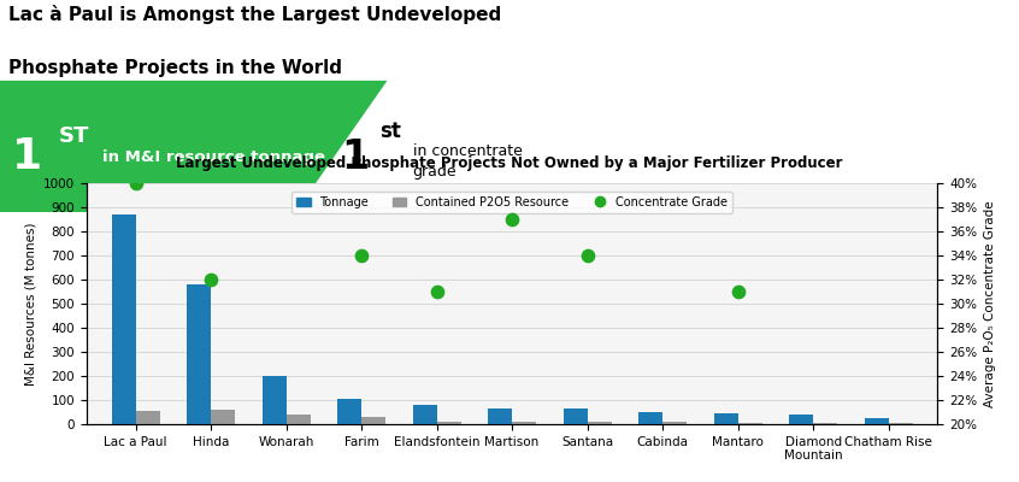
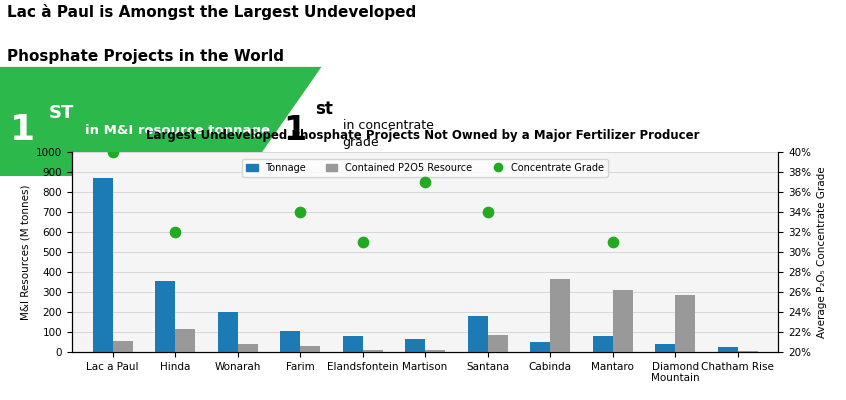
Tonnage/Hinda: 580 -> 355
Contained P2O5 Resource/Hinda: 60 -> 115
Tonnage/Santana: 65 -> 180
Contained P2O5 Resource/Santana: 10 -> 85
Contained P2O5 Resource/Cabinda: 12 -> 365
Tonnage/Mantaro: 45 -> 80
Contained P2O5 Resource/Mantaro: 5 -> 310
Contained P2O5 Resource/Diamond Mountain: 5 -> 285
